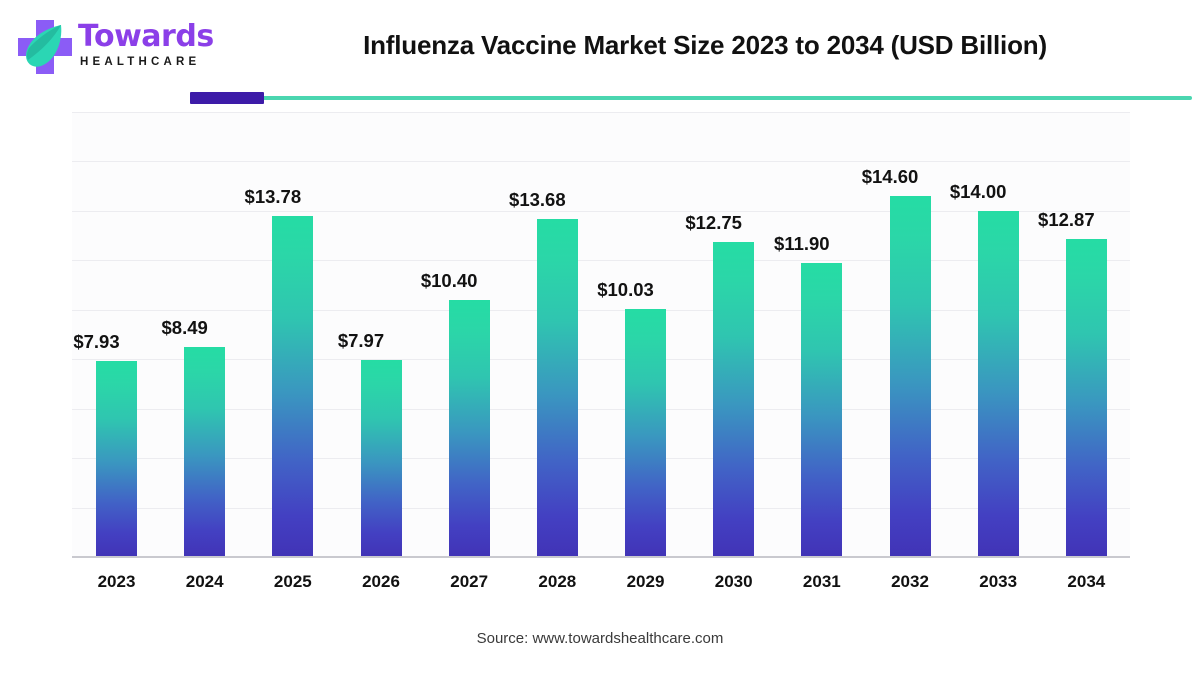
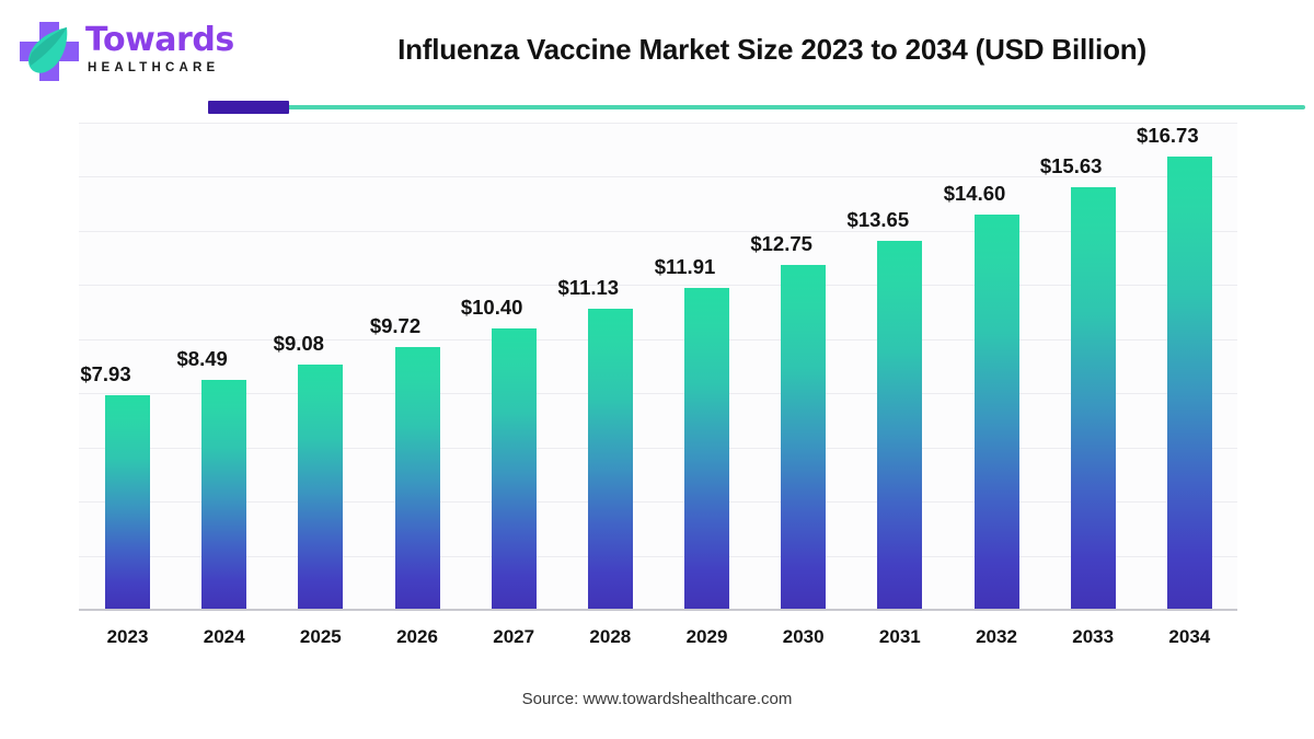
2025: $13.78 -> $9.08
2026: $7.97 -> $9.72
2028: $13.68 -> $11.13
2029: $10.03 -> $11.91
2031: $11.90 -> $13.65
2033: $14.00 -> $15.63
2034: $12.87 -> $16.73
